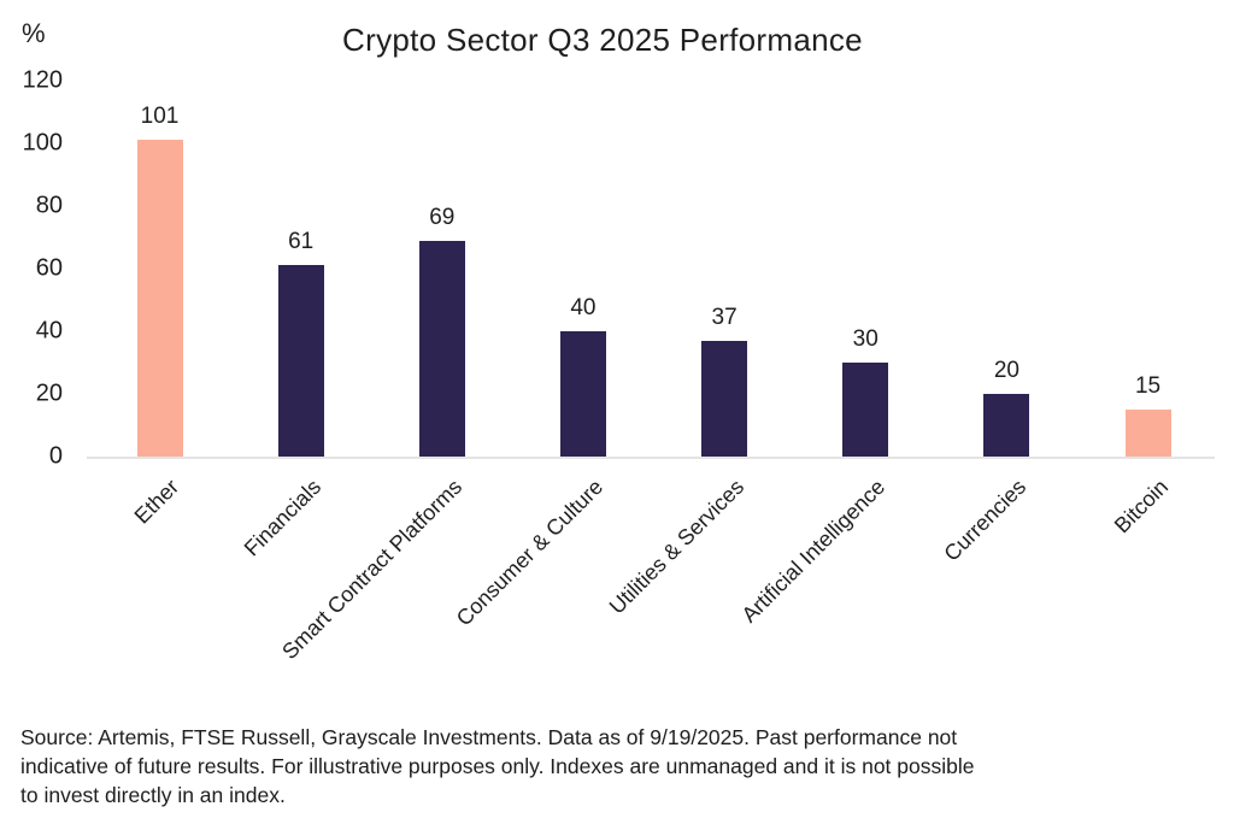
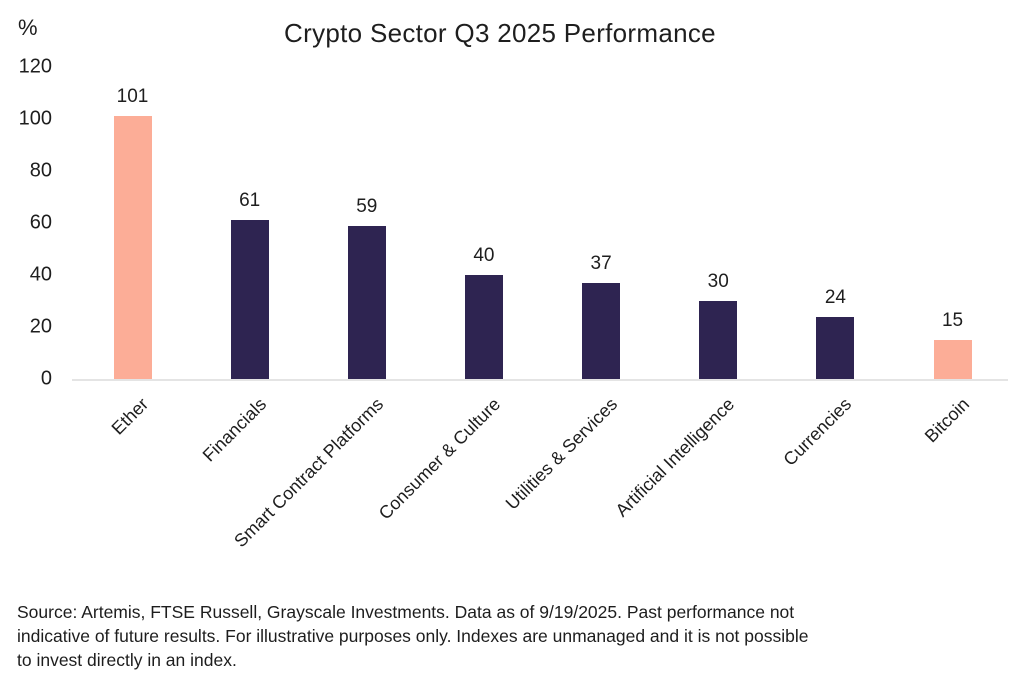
Smart Contract Platforms: 69 -> 59
Currencies: 20 -> 24
